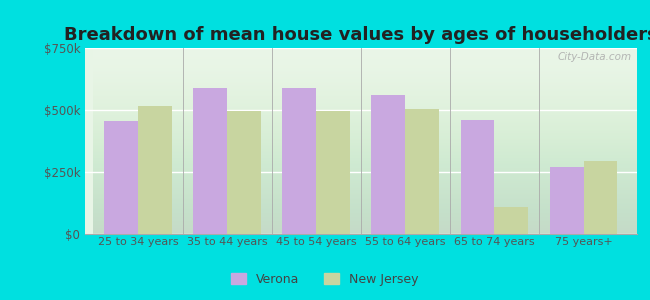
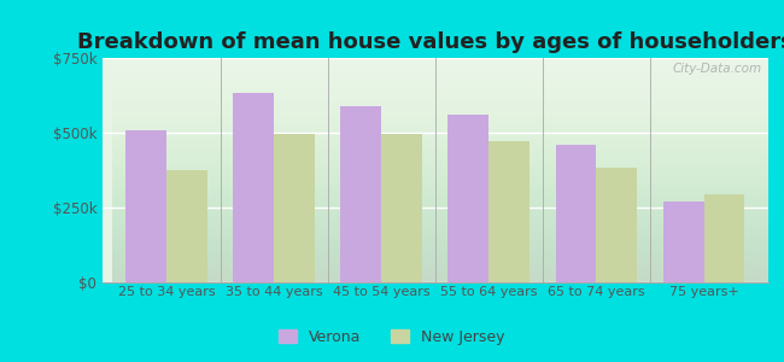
Verona/25 to 34 years: $455k -> $510k
New Jersey/25 to 34 years: $515k -> $375k
Verona/35 to 44 years: $590k -> $635k
New Jersey/55 to 64 years: $505k -> $473k
New Jersey/65 to 74 years: $110k -> $385k
